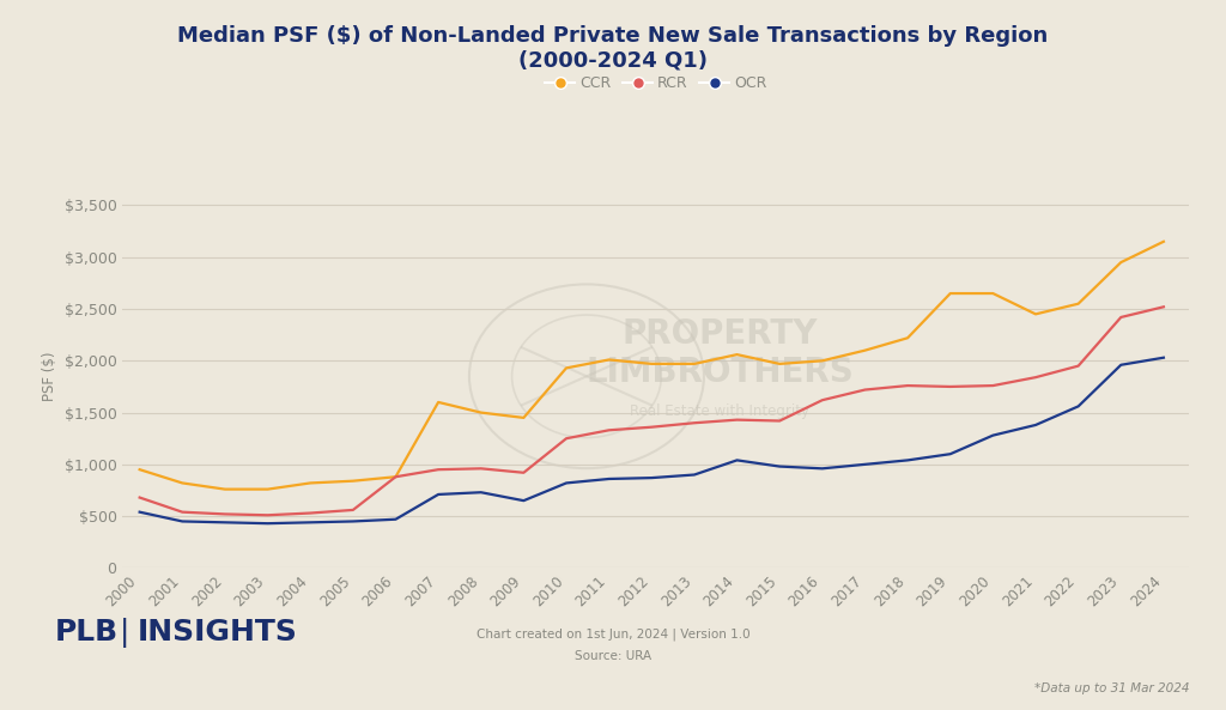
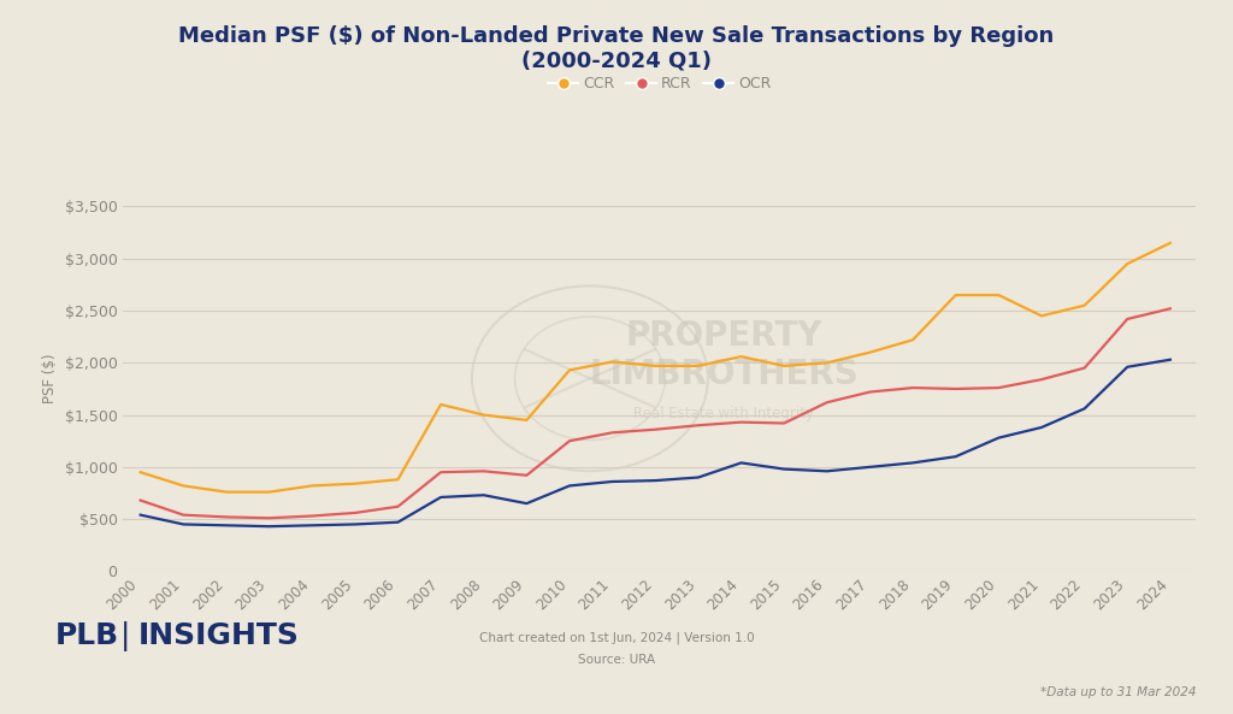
RCR/2006: $880 -> $620
